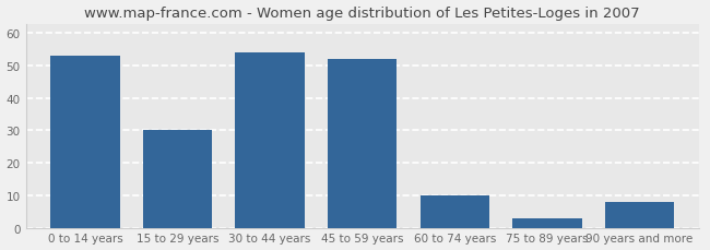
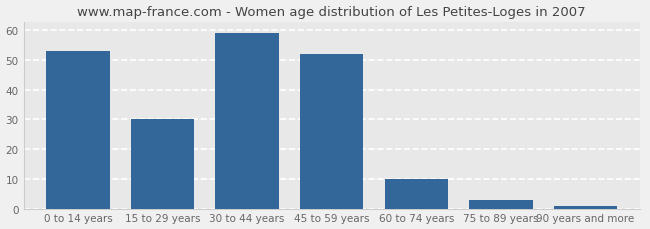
30 to 44 years: 54 -> 59
90 years and more: 8 -> 1
